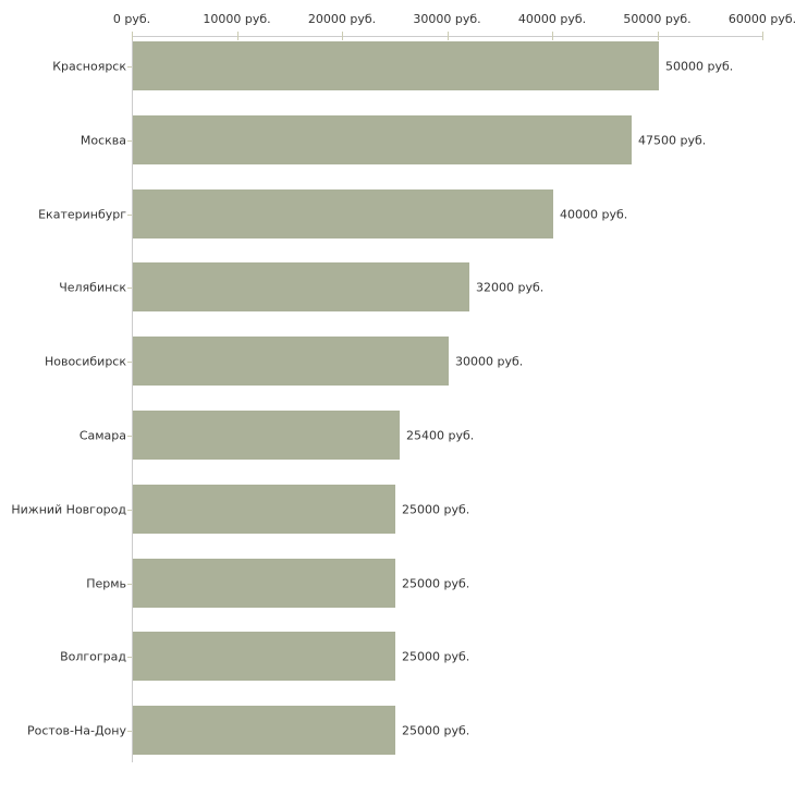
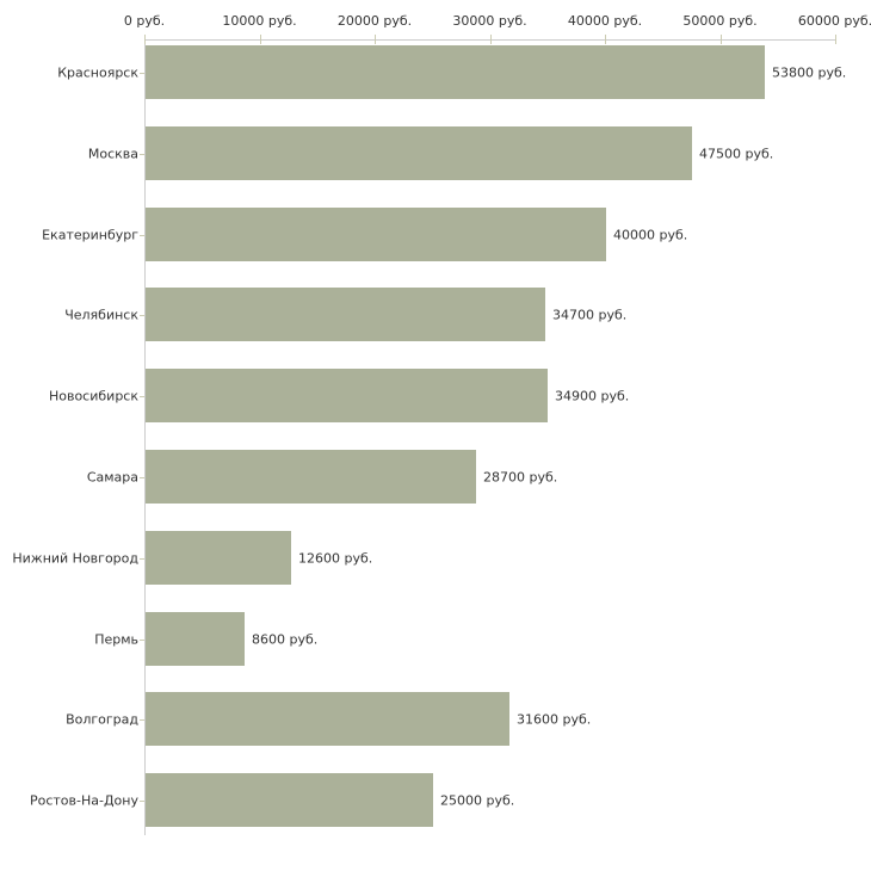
Красноярск: 50000 -> 53800
Челябинск: 32000 -> 34700
Новосибирск: 30000 -> 34900
Самара: 25400 -> 28700
Нижний Новгород: 25000 -> 12600
Пермь: 25000 -> 8600
Волгоград: 25000 -> 31600
